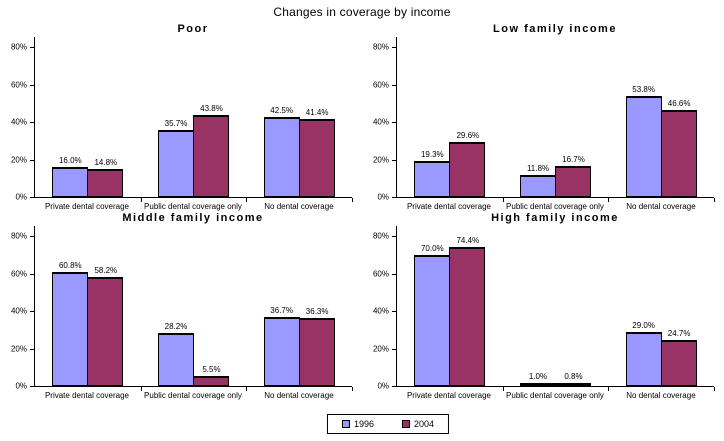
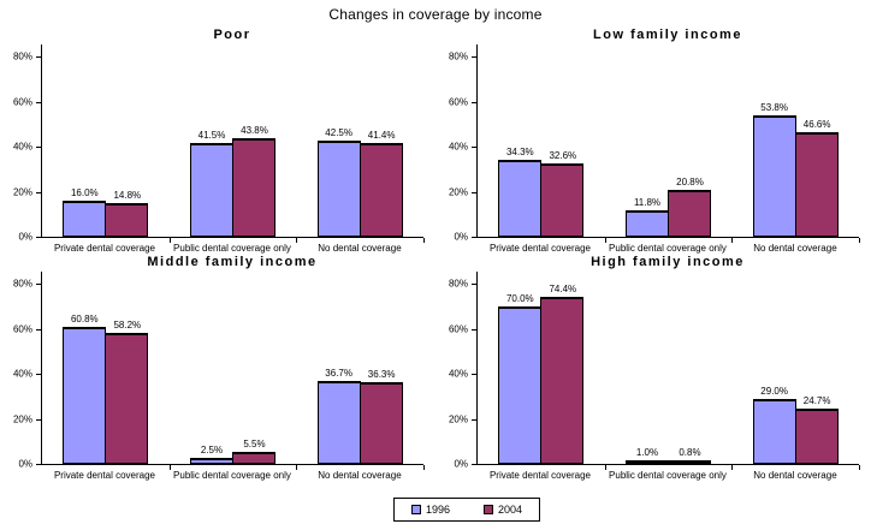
Poor/1996/Public dental coverage only: 35.7% -> 41.5%
Low family income/1996/Private dental coverage: 19.3% -> 34.3%
Low family income/2004/Private dental coverage: 29.6% -> 32.6%
Low family income/2004/Public dental coverage only: 16.7% -> 20.8%
Middle family income/1996/Public dental coverage only: 28.2% -> 2.5%
